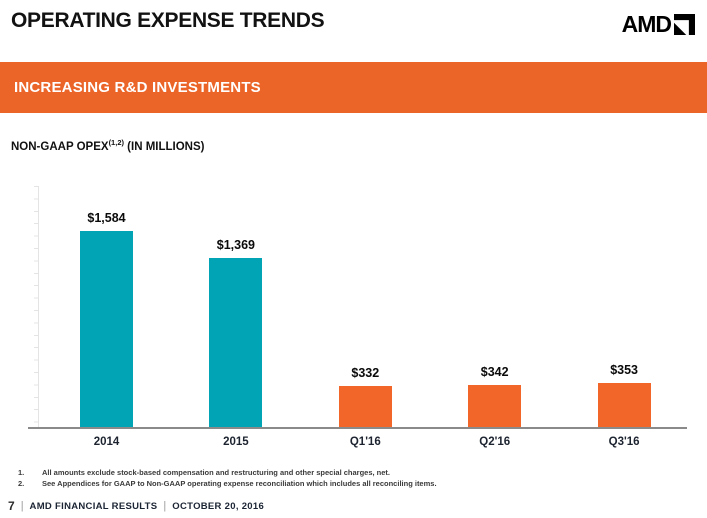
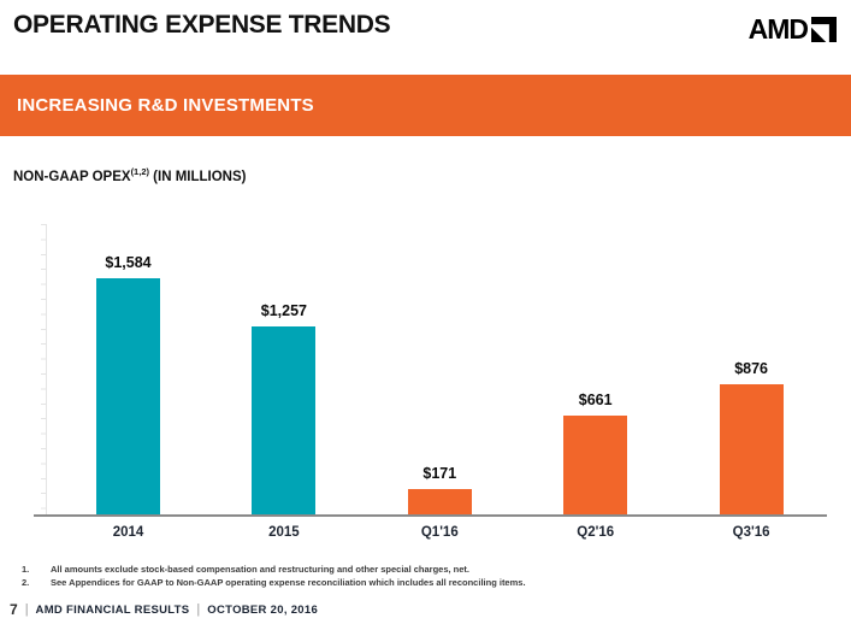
2015: $1,369 -> $1,257
Q1'16: $332 -> $171
Q2'16: $342 -> $661
Q3'16: $353 -> $876
